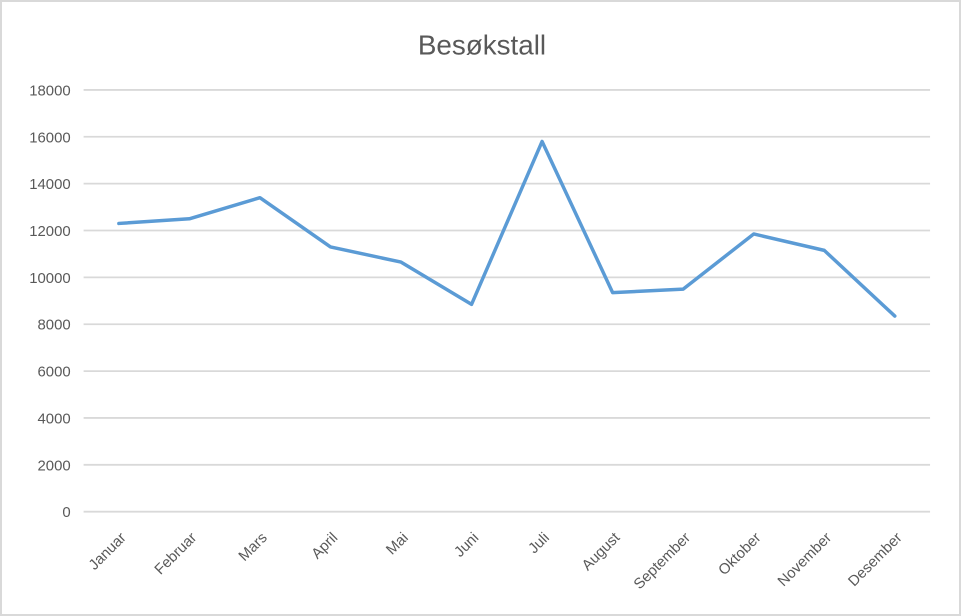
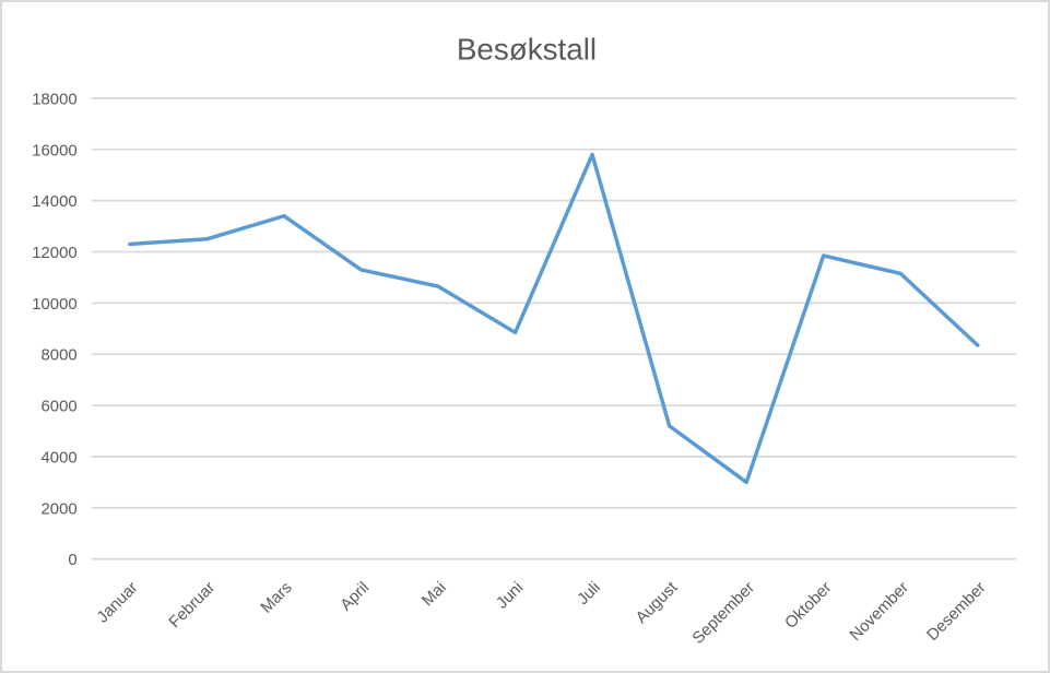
August: 9400 -> 5200
September: 9500 -> 3000
